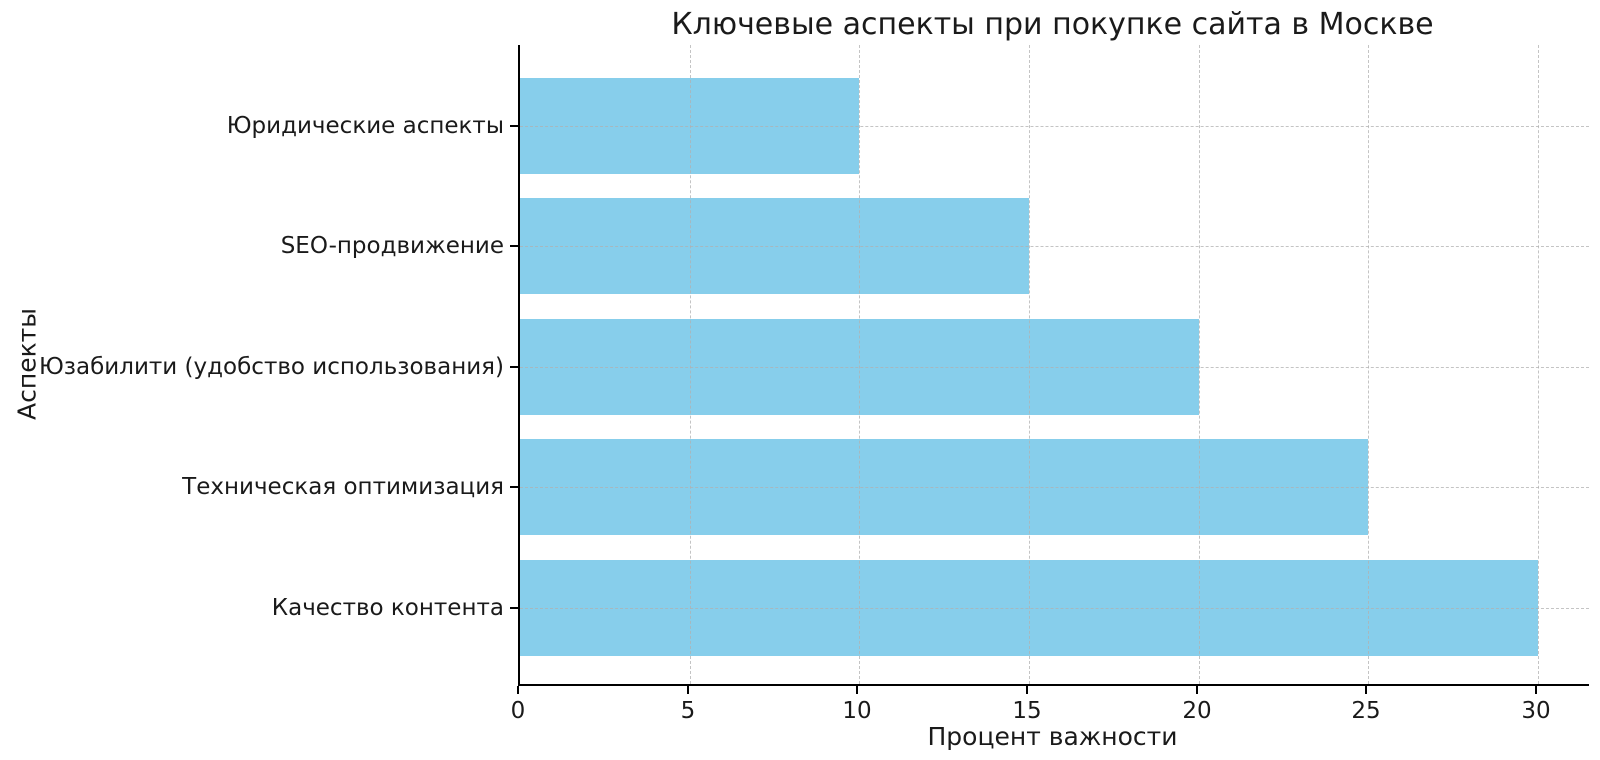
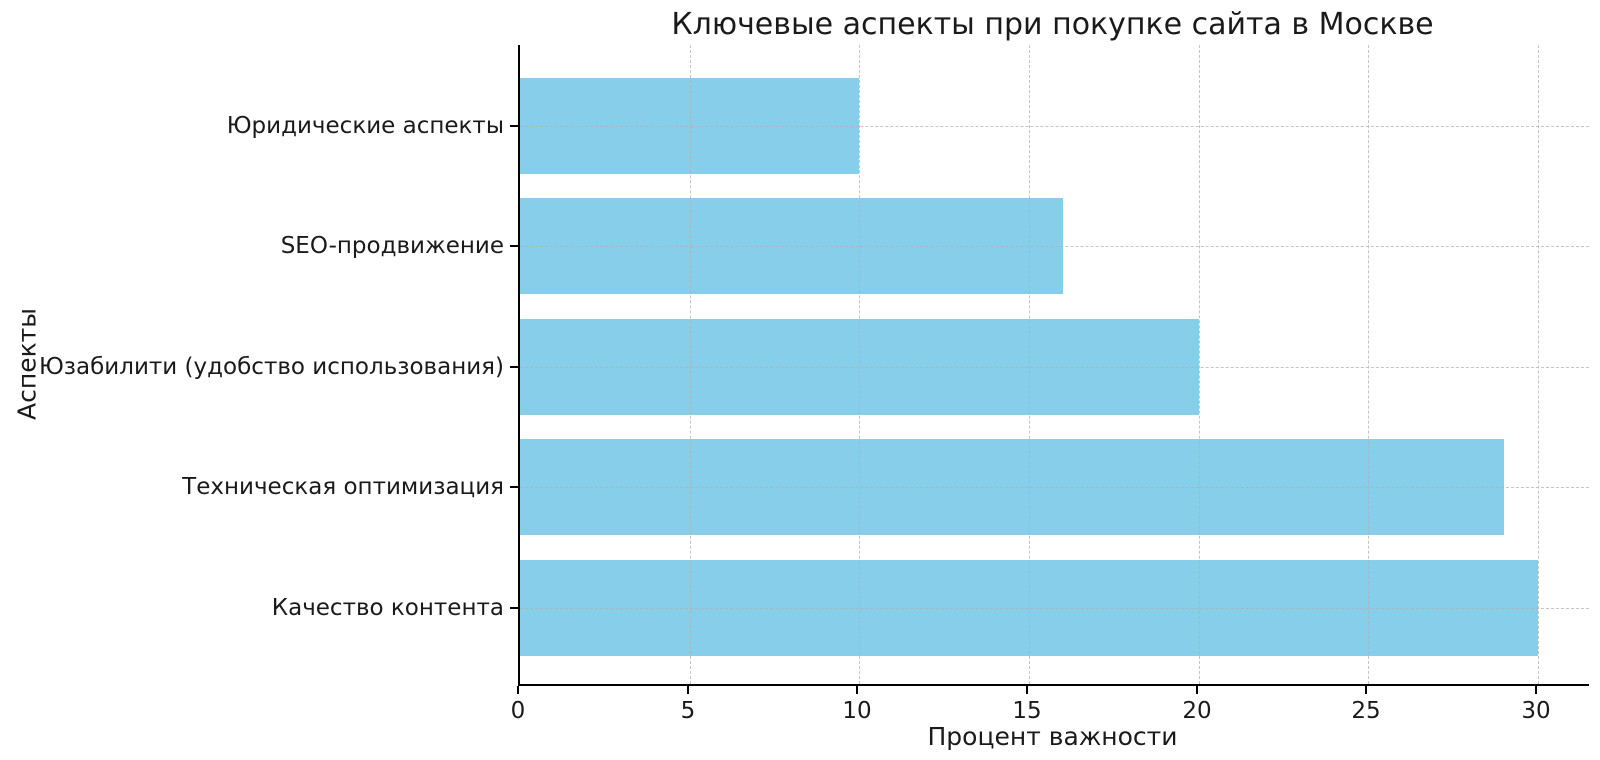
SEO-продвижение: 15 -> 16
Техническая оптимизация: 25 -> 29
